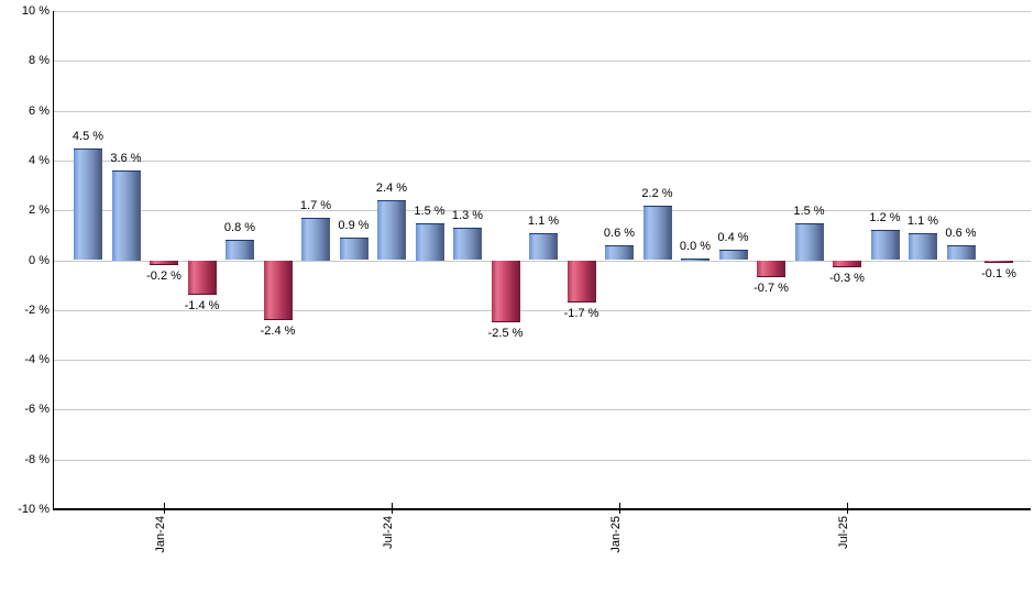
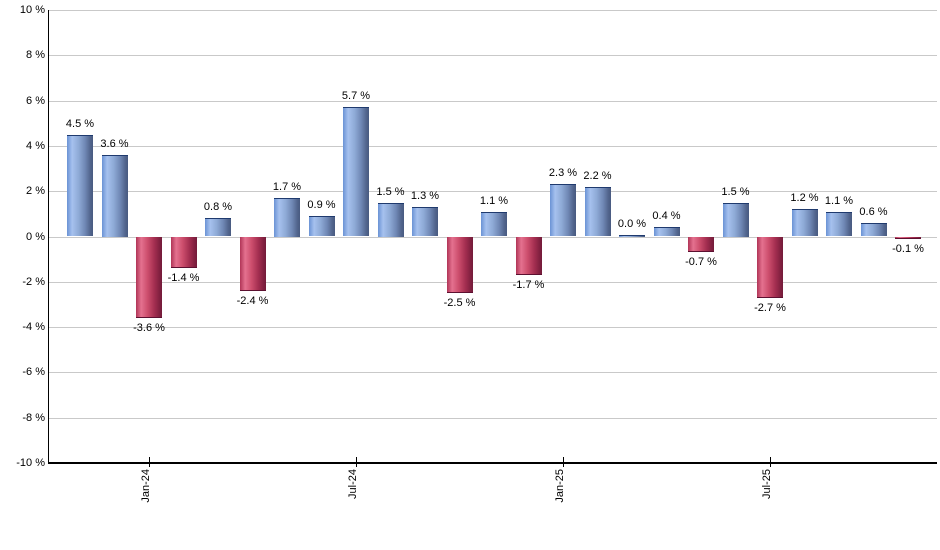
Jan-24: -0.2 -> -3.6
Jul-24: 2.4 -> 5.7
Jan-25: 0.6 -> 2.3
Jul-25: -0.3 -> -2.7
